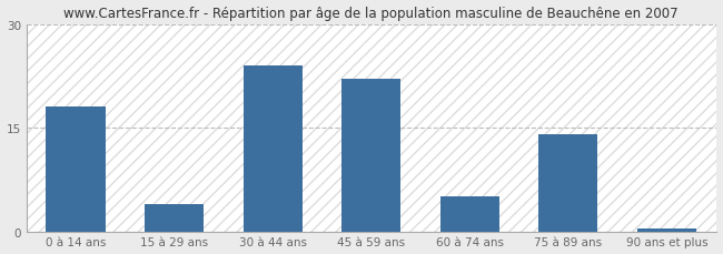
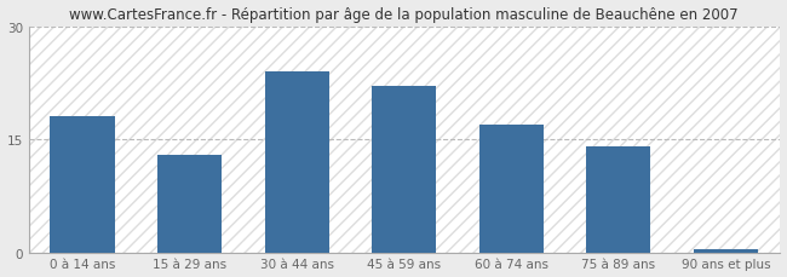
15 à 29 ans: 4.0 -> 13.0
60 à 74 ans: 5.0 -> 17.0
